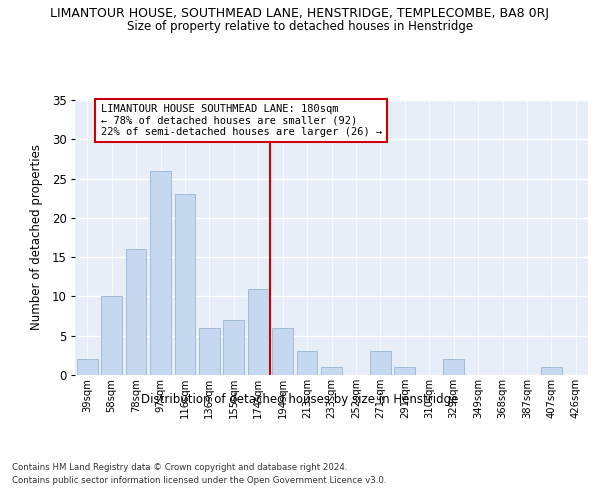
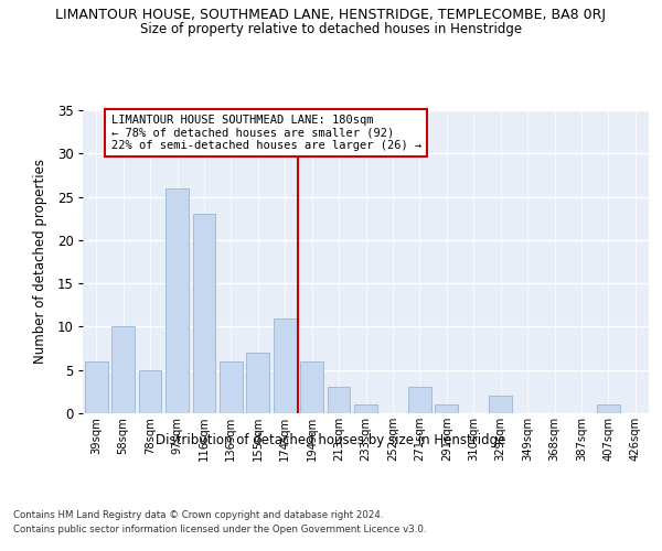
39sqm: 2 -> 6
78sqm: 16 -> 5
